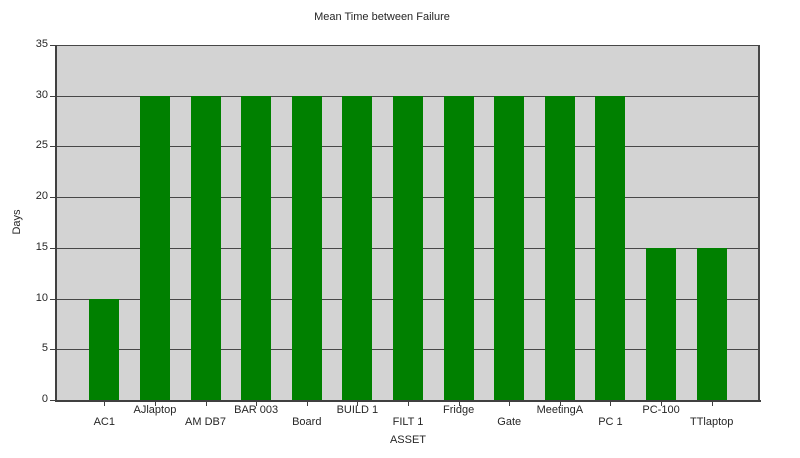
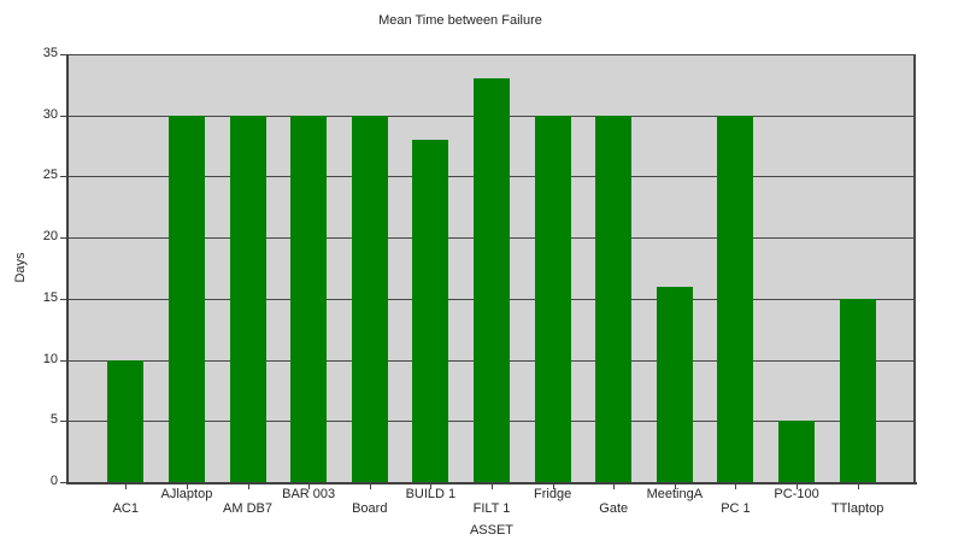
BUILD 1: 30 -> 28
FILT 1: 30 -> 33
MeetingA: 30 -> 16
PC-100: 15 -> 5
